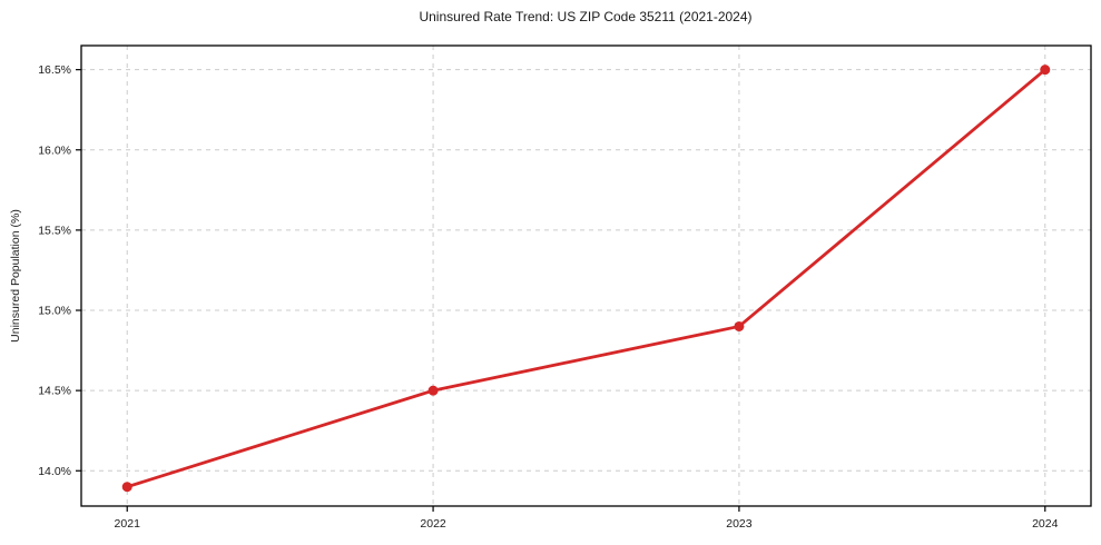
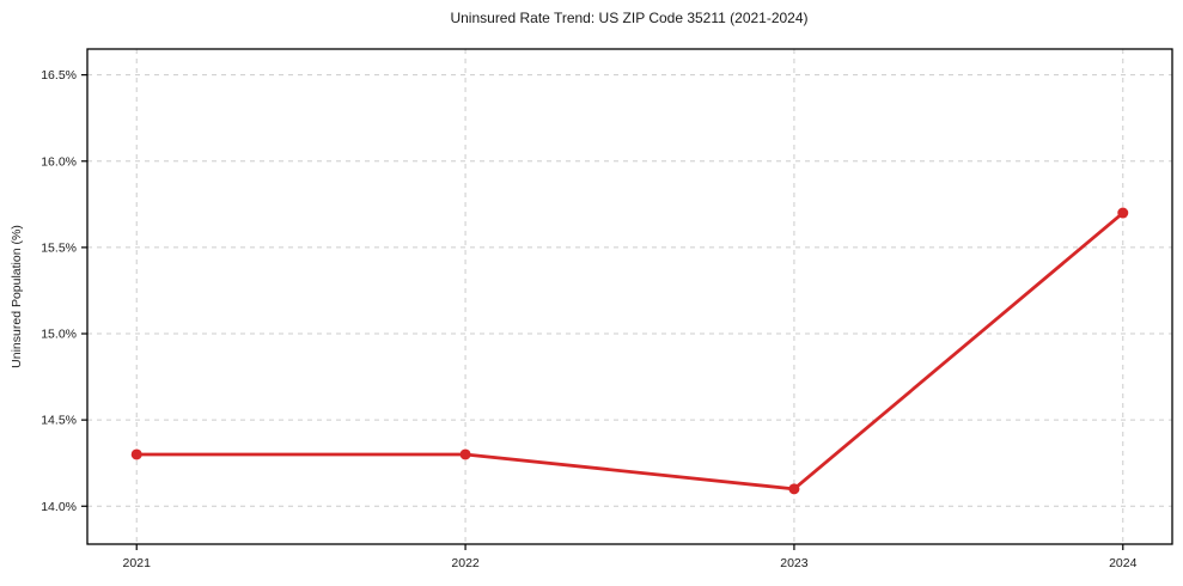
2021: 13.9% -> 14.3%
2022: 14.5% -> 14.3%
2023: 14.9% -> 14.1%
2024: 16.5% -> 15.7%
